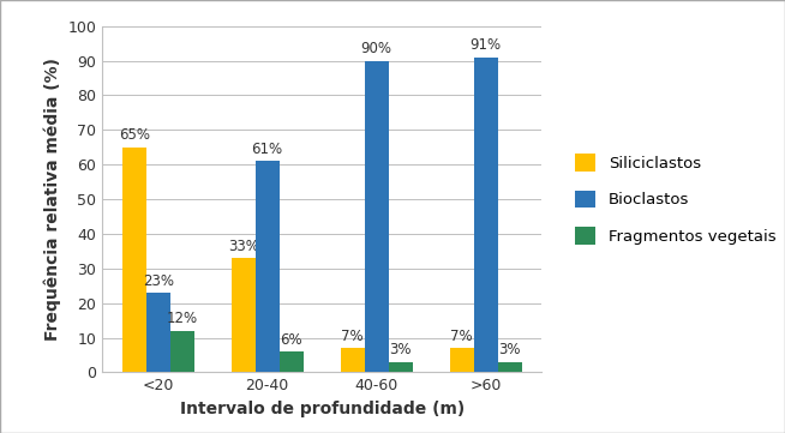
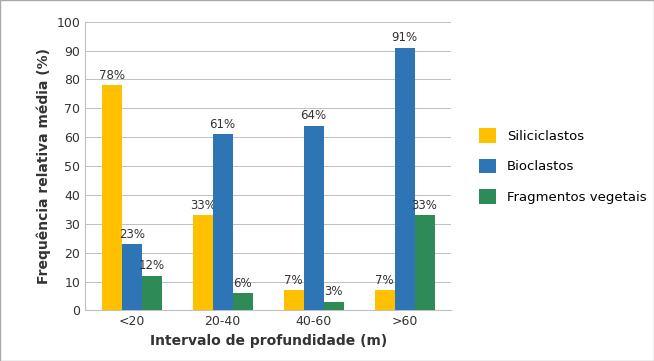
Siliciclastos/<20: 65% -> 78%
Bioclastos/40-60: 90% -> 64%
Fragmentos vegetais/>60: 3% -> 33%
